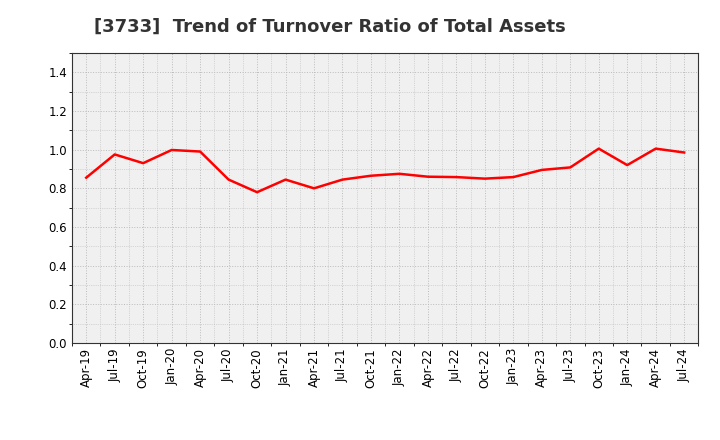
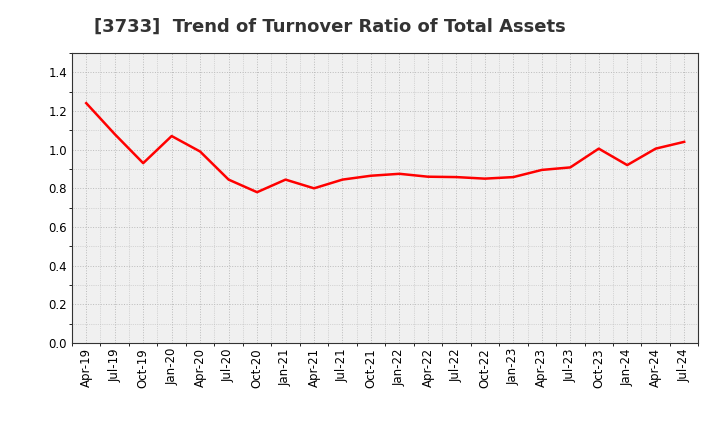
Apr-19: 0.85 -> 1.24
Jul-19: 0.97 -> 1.08
Jan-20: 1.00 -> 1.07
Jul-24: 0.98 -> 1.04
